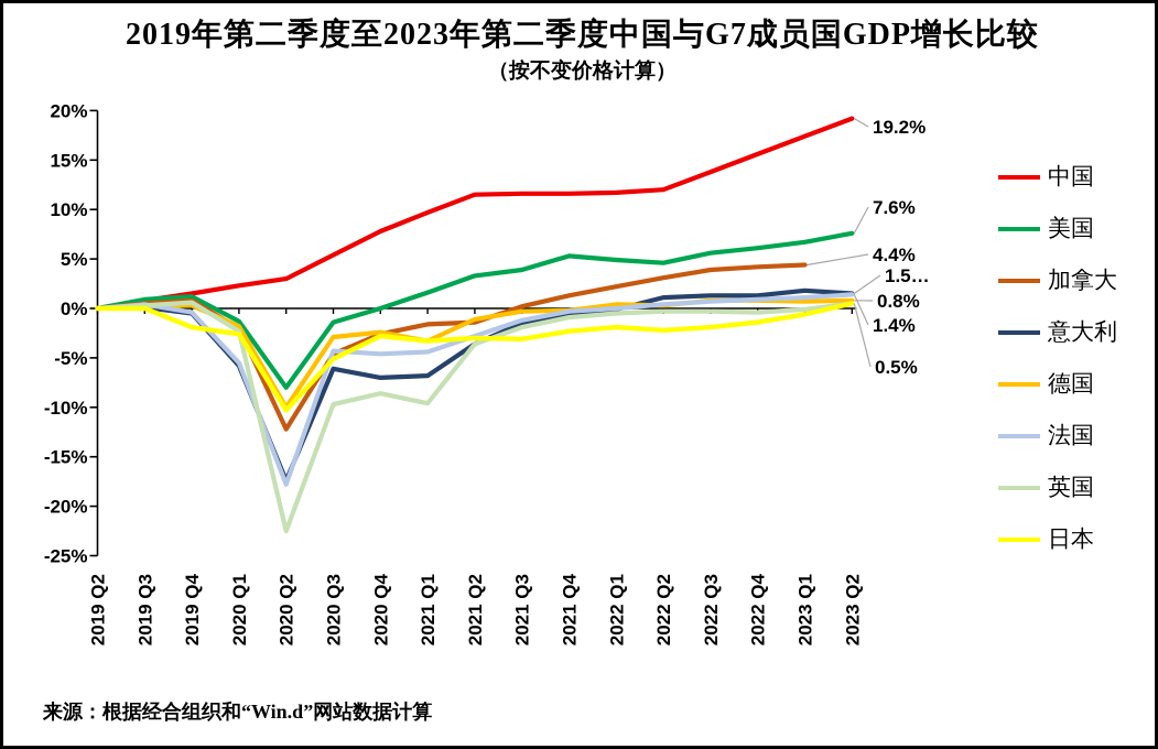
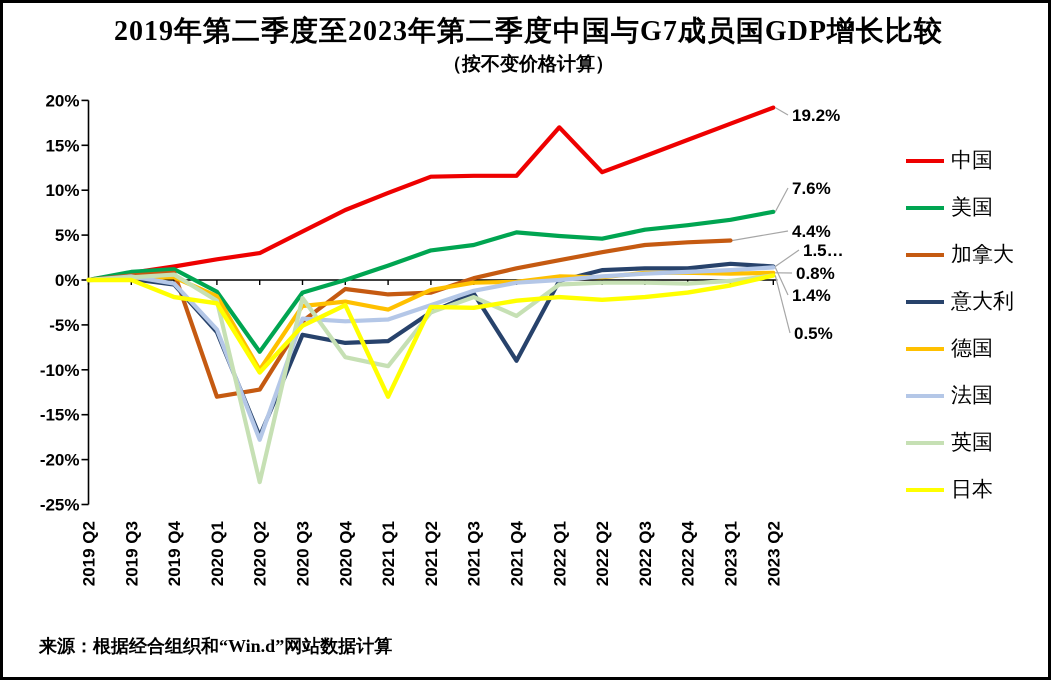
加拿大/2020 Q1: -2% -> -13%
英国/2020 Q3: -10% -> -2%
加拿大/2020 Q4: -3% -> -1%
日本/2021 Q1: -3% -> -13%
意大利/2021 Q4: -1% -> -9%
英国/2021 Q4: -1% -> -4%
中国/2022 Q1: 12% -> 17%
